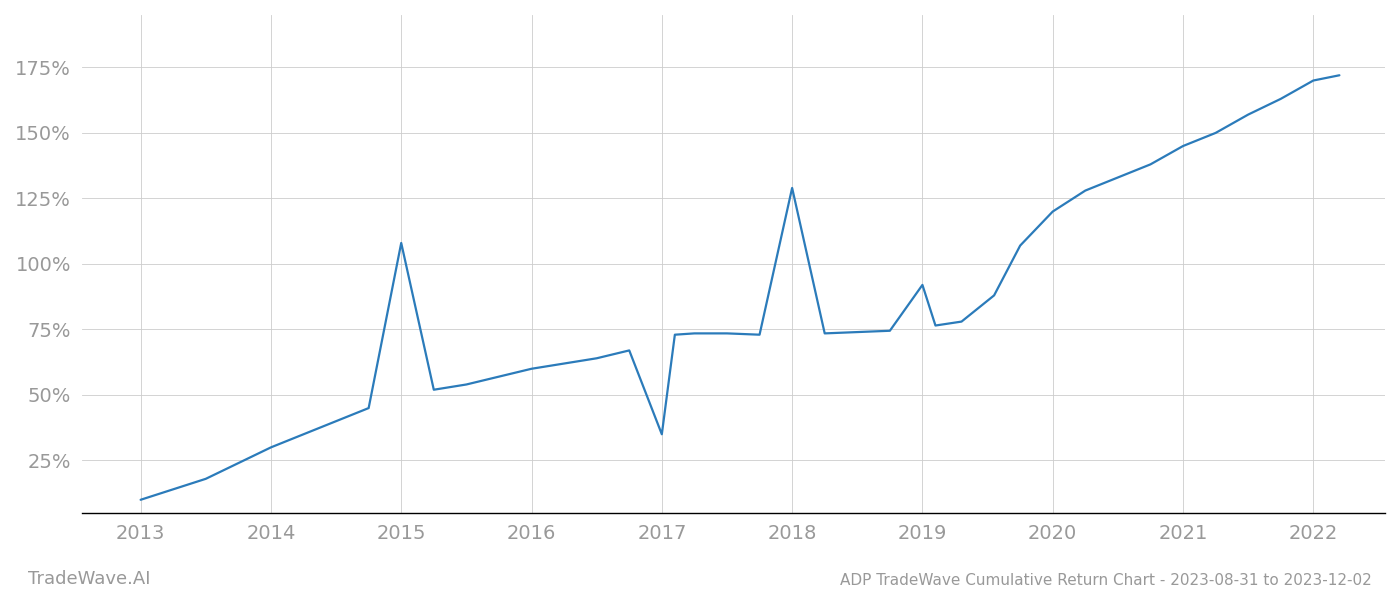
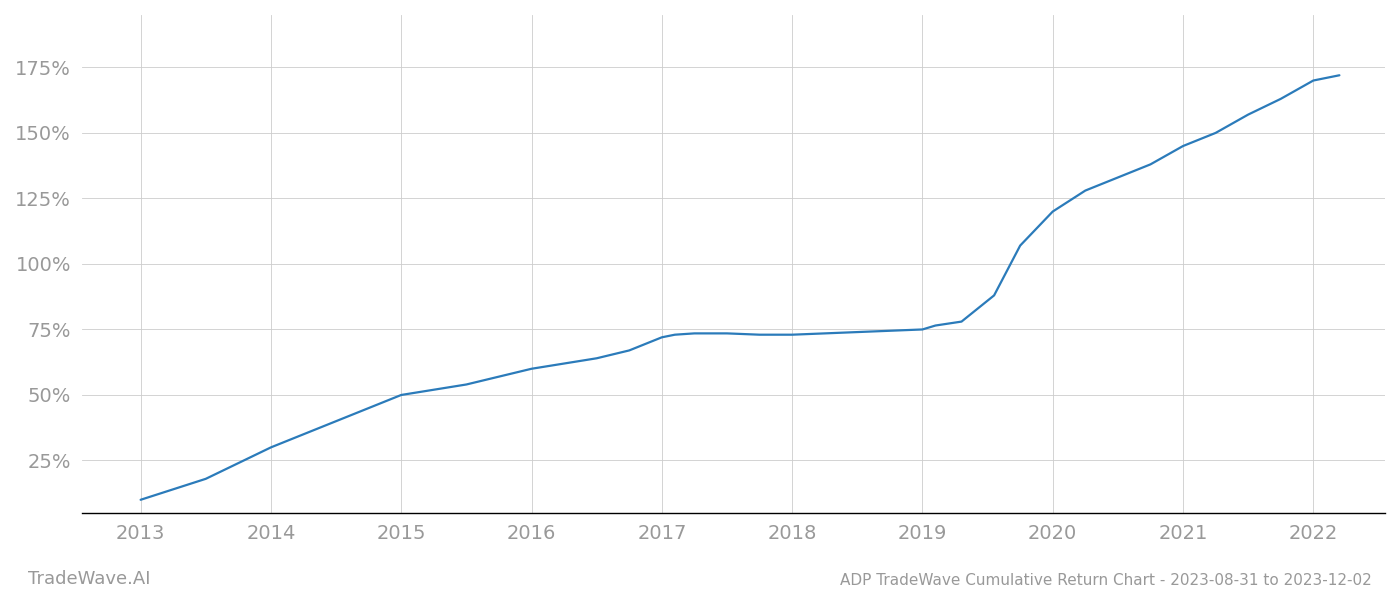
2015: 108.0% -> 50.0%
2017: 35.0% -> 72.0%
2018: 129.0% -> 73.0%
2019: 92.0% -> 75.0%
